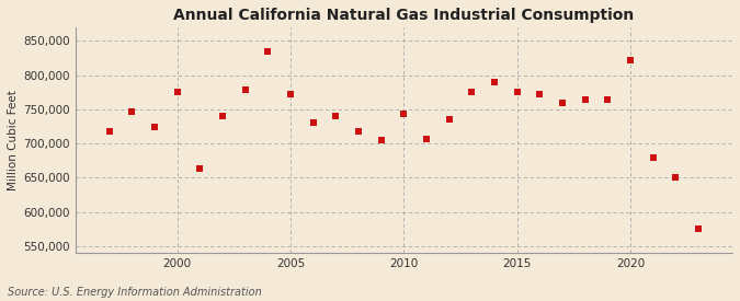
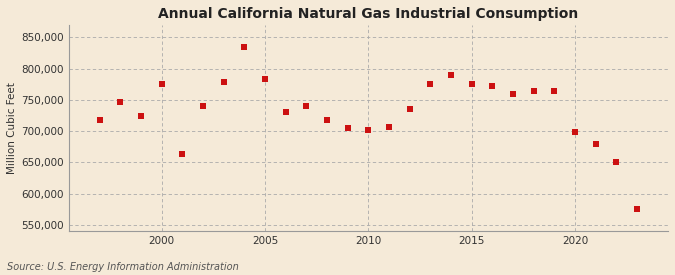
2005: 772,000 -> 783,000
2010: 744,000 -> 702,000
2020: 822,000 -> 698,000
